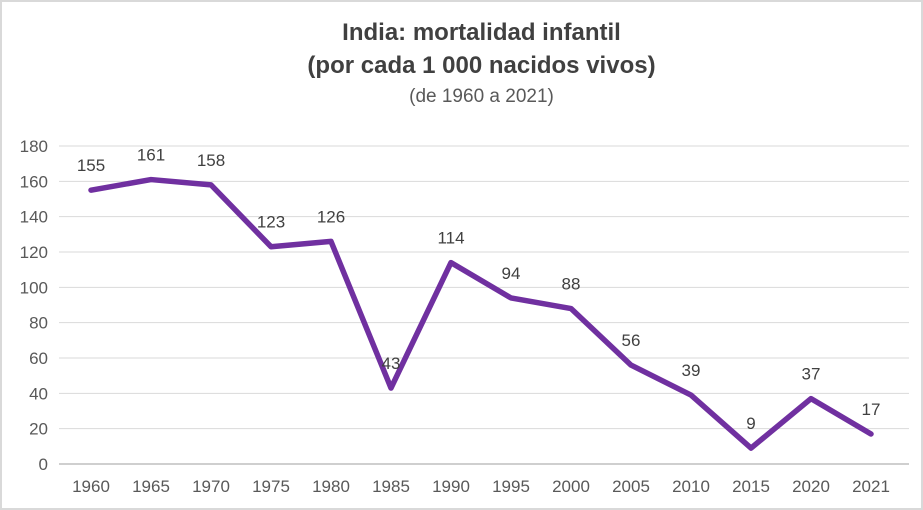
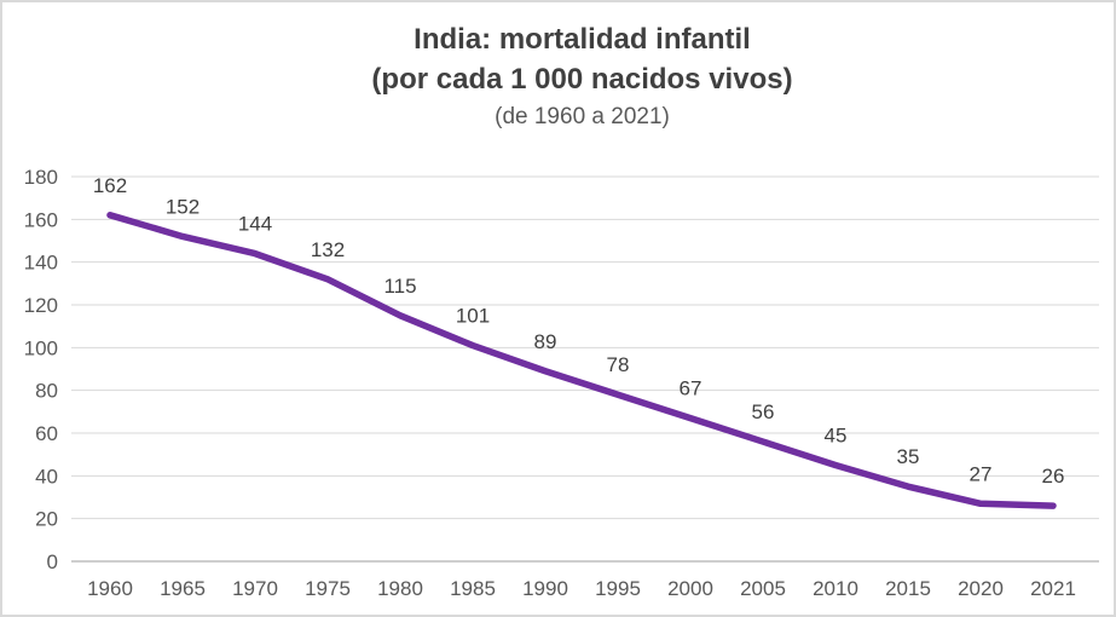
1960: 155 -> 162
1965: 161 -> 152
1970: 158 -> 144
1975: 123 -> 132
1980: 126 -> 115
1985: 43 -> 101
1990: 114 -> 89
1995: 94 -> 78
2000: 88 -> 67
2010: 39 -> 45
2015: 9 -> 35
2020: 37 -> 27
2021: 17 -> 26
